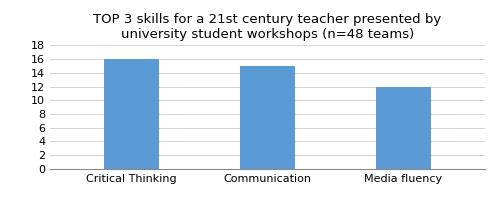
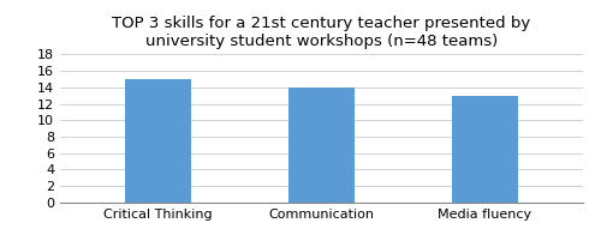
Critical Thinking: 16 -> 15
Communication: 15 -> 14
Media fluency: 12 -> 13
